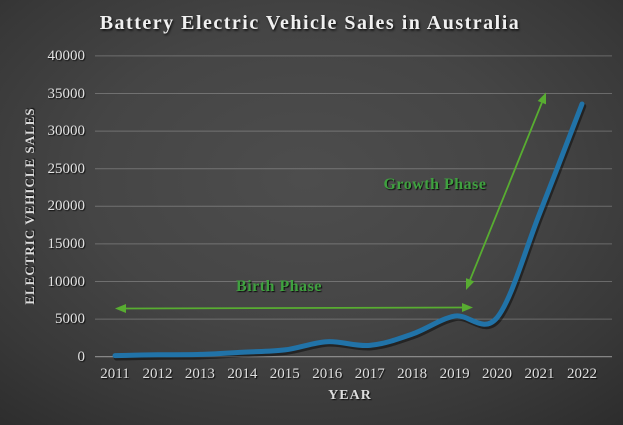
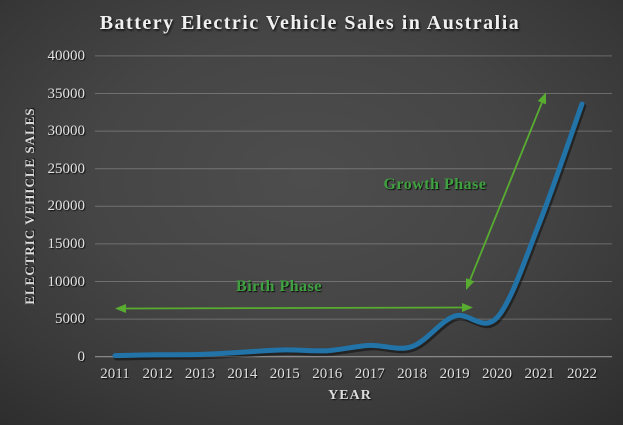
2016: 2000 -> 1000
2018: 3000 -> 1000
2021: 19000 -> 18000
